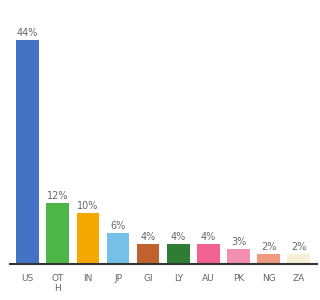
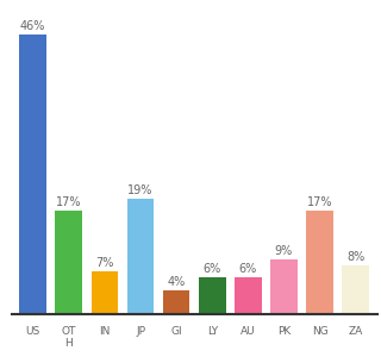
US: 44% -> 46%
OT H: 12% -> 17%
IN: 10% -> 7%
JP: 6% -> 19%
LY: 4% -> 6%
AU: 4% -> 6%
PK: 3% -> 9%
NG: 2% -> 17%
ZA: 2% -> 8%
